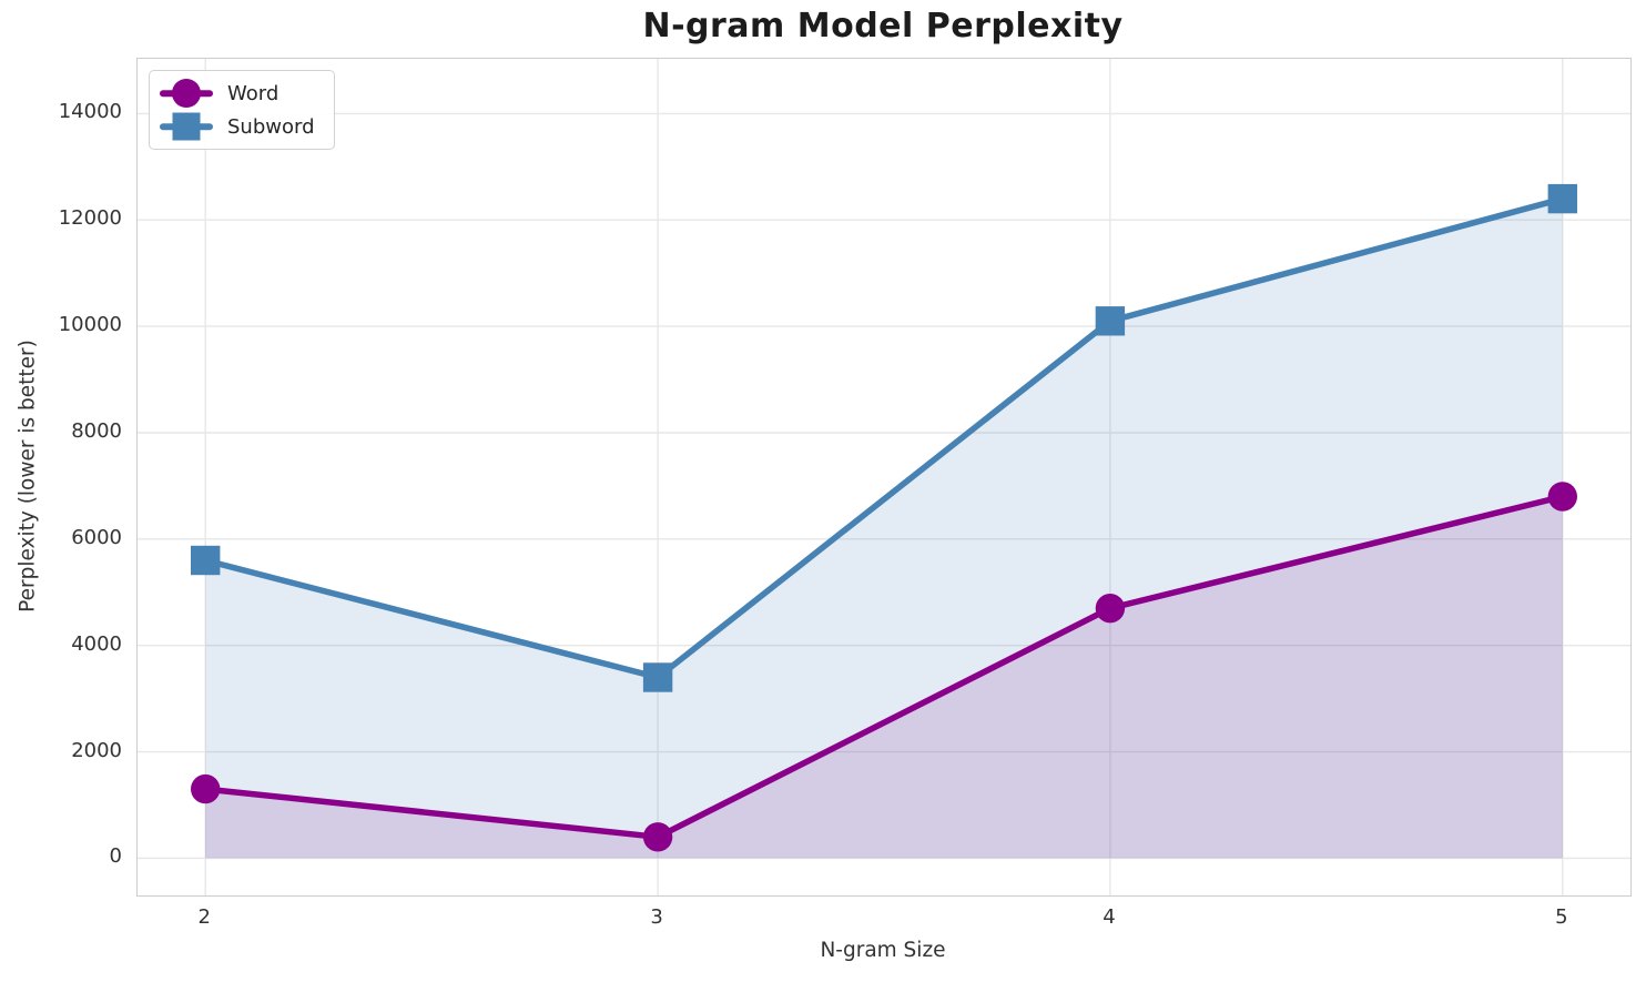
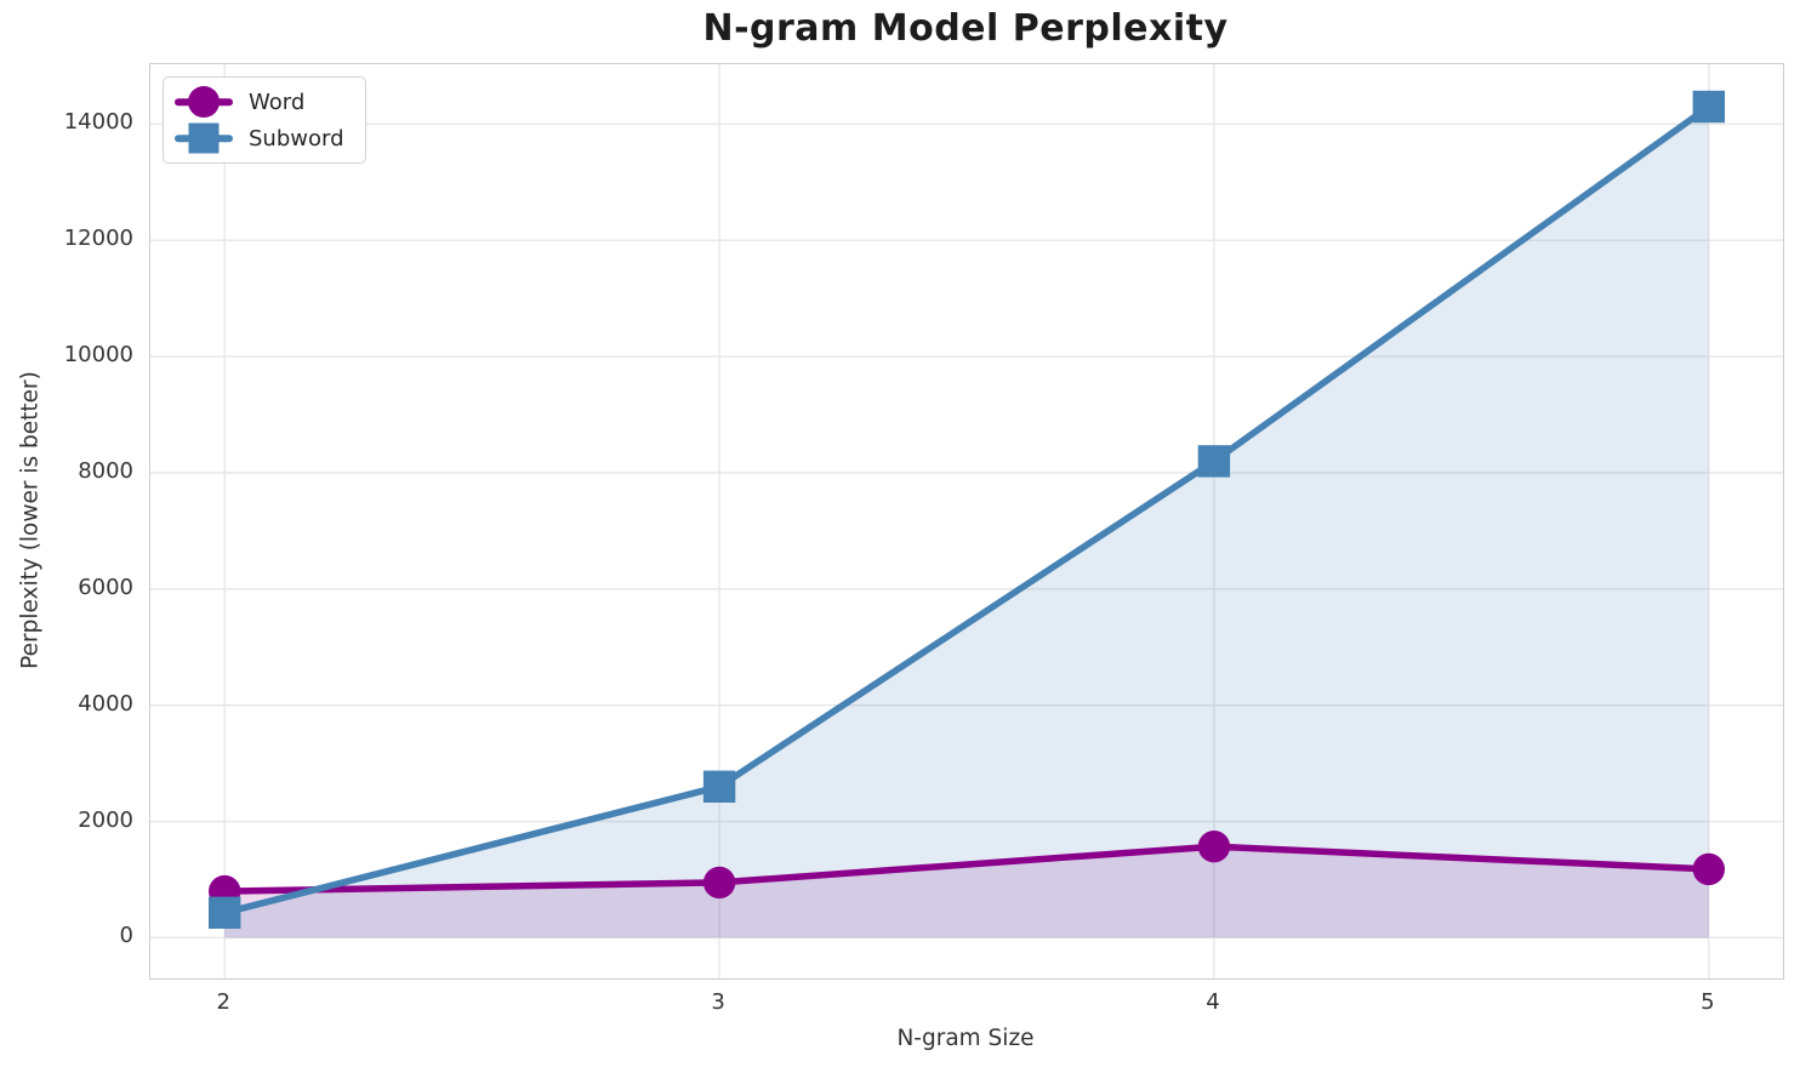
Word/2: 1300 -> 800
Subword/2: 5600 -> 400
Word/3: 400 -> 1000
Subword/3: 3400 -> 2600
Word/4: 4700 -> 1600
Subword/4: 10100 -> 8200
Word/5: 6800 -> 1200
Subword/5: 12400 -> 14300
